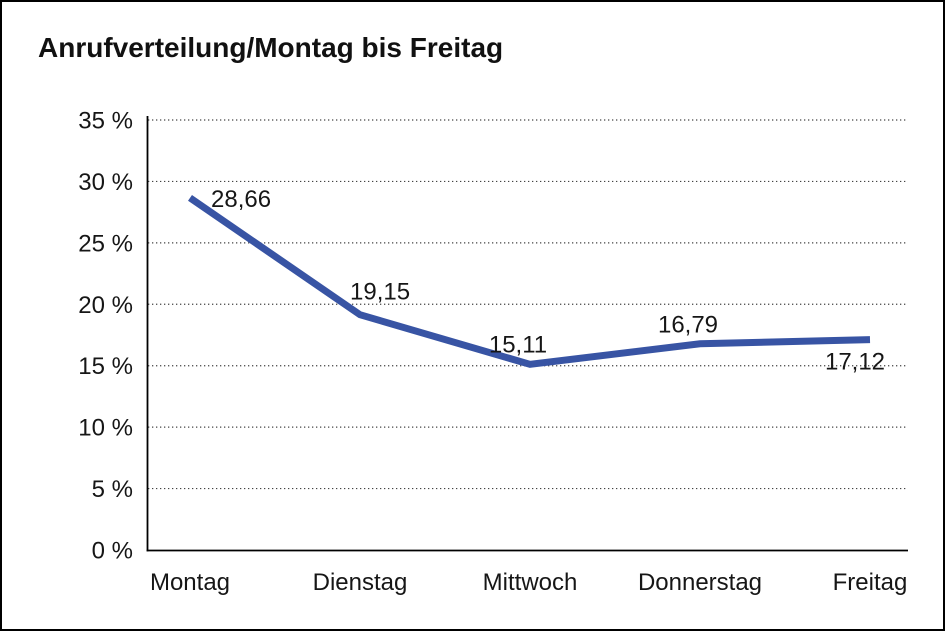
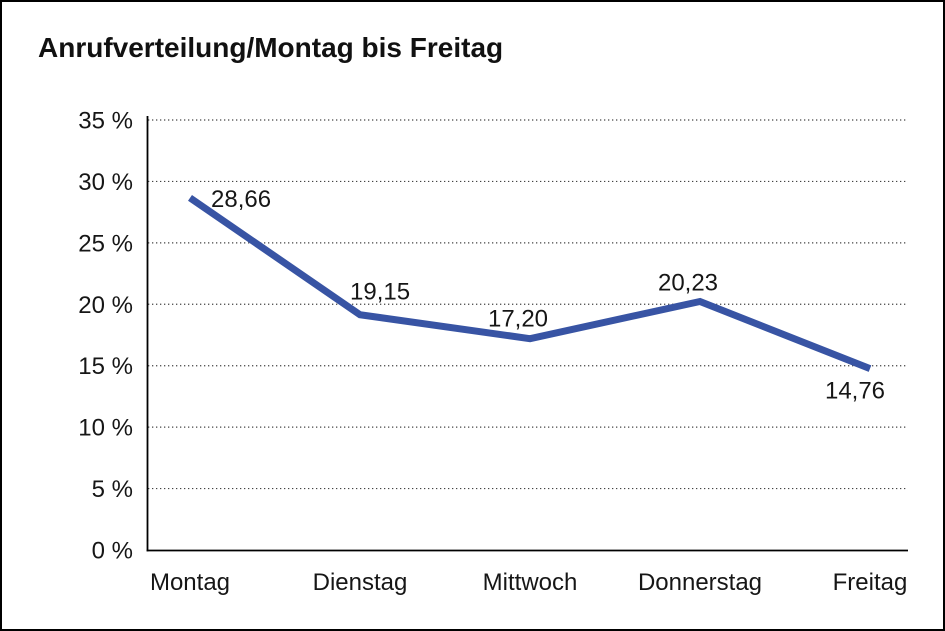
Mittwoch: 15,11 -> 17,20
Donnerstag: 16,79 -> 20,23
Freitag: 17,12 -> 14,76
